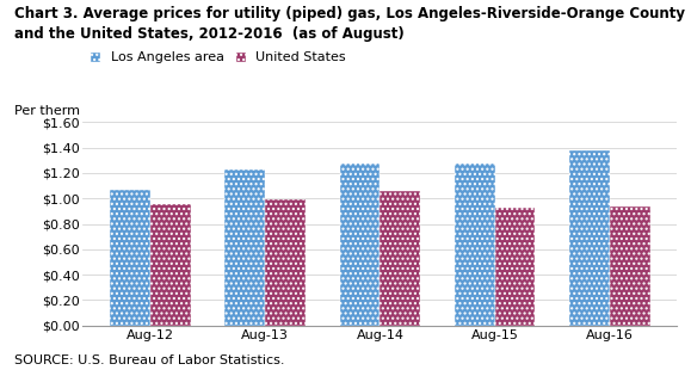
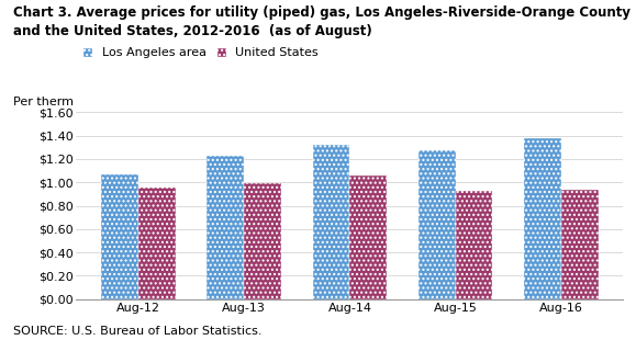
Los Angeles area/Aug-14: $1.27 -> $1.32
